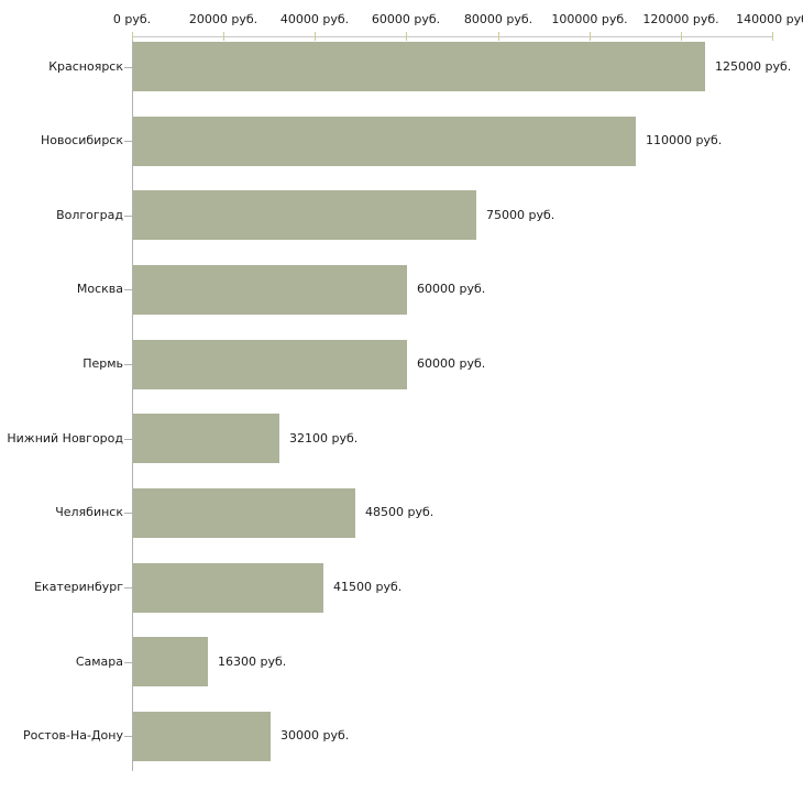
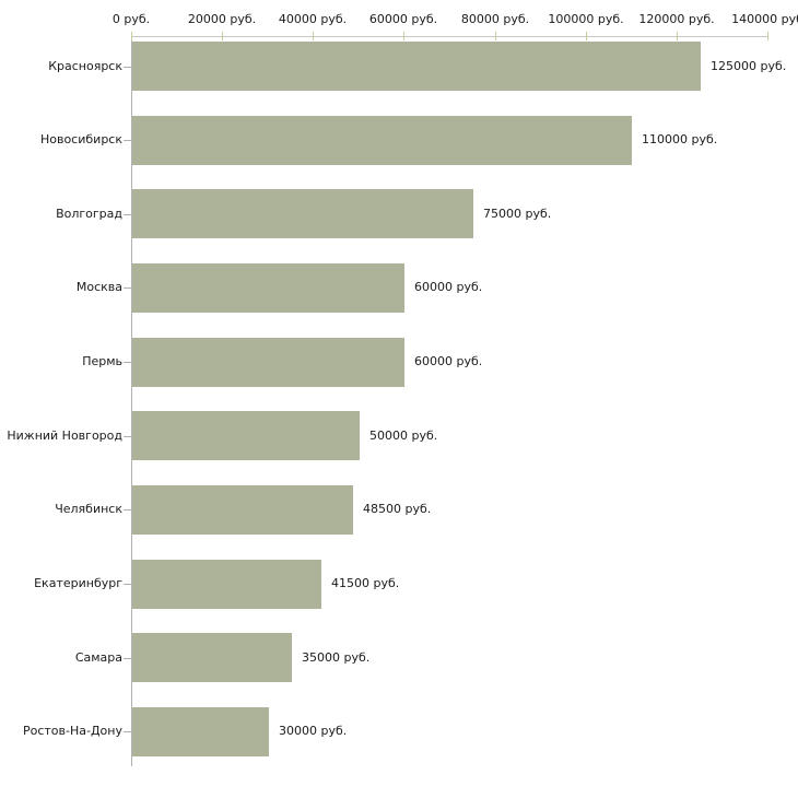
Нижний Новгород: 32100 -> 50000
Самара: 16300 -> 35000
